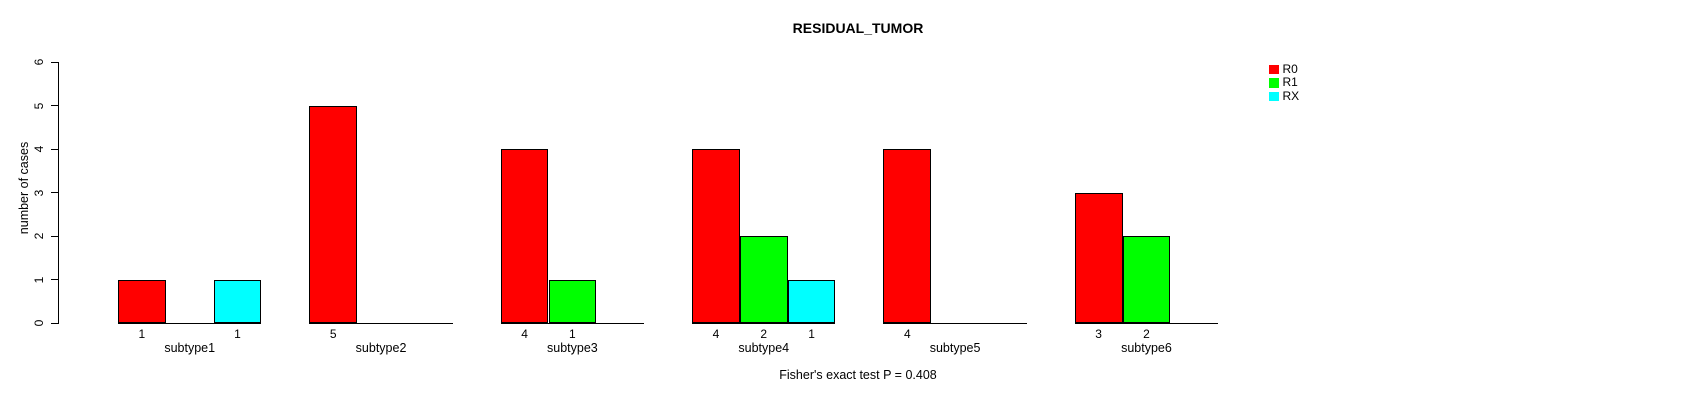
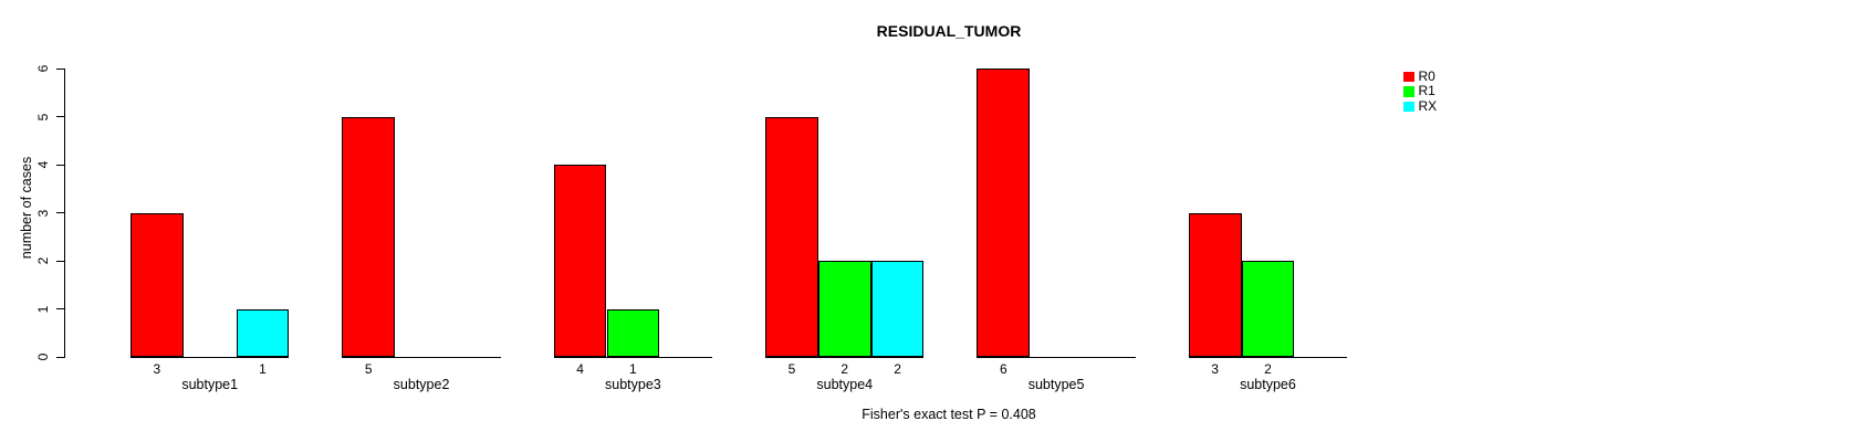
R0/subtype1: 1 -> 3
R0/subtype4: 4 -> 5
RX/subtype4: 1 -> 2
R0/subtype5: 4 -> 6
